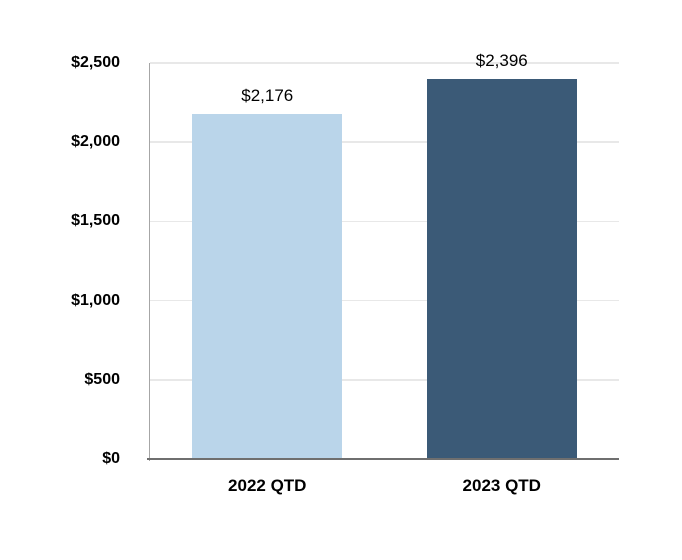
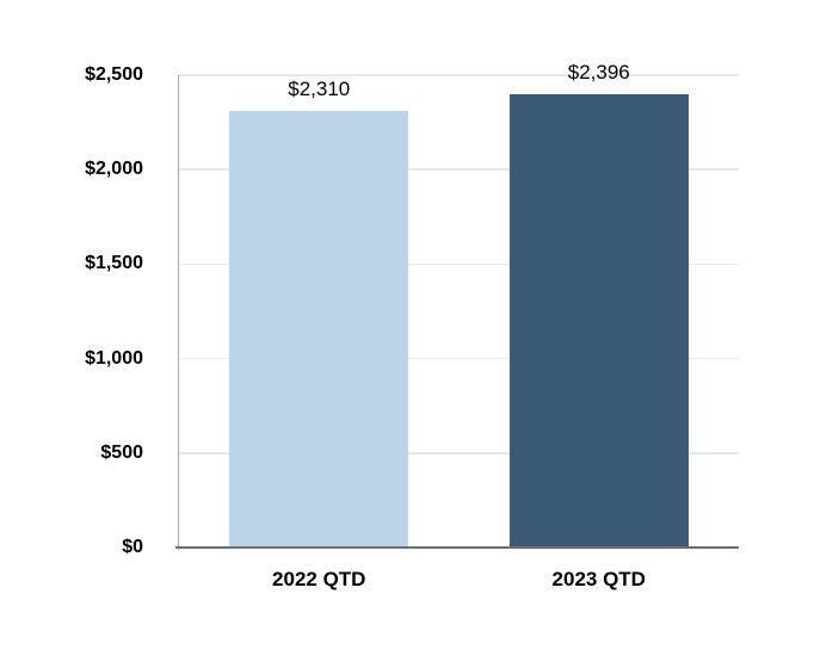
2022 QTD: $2,176 -> $2,310
